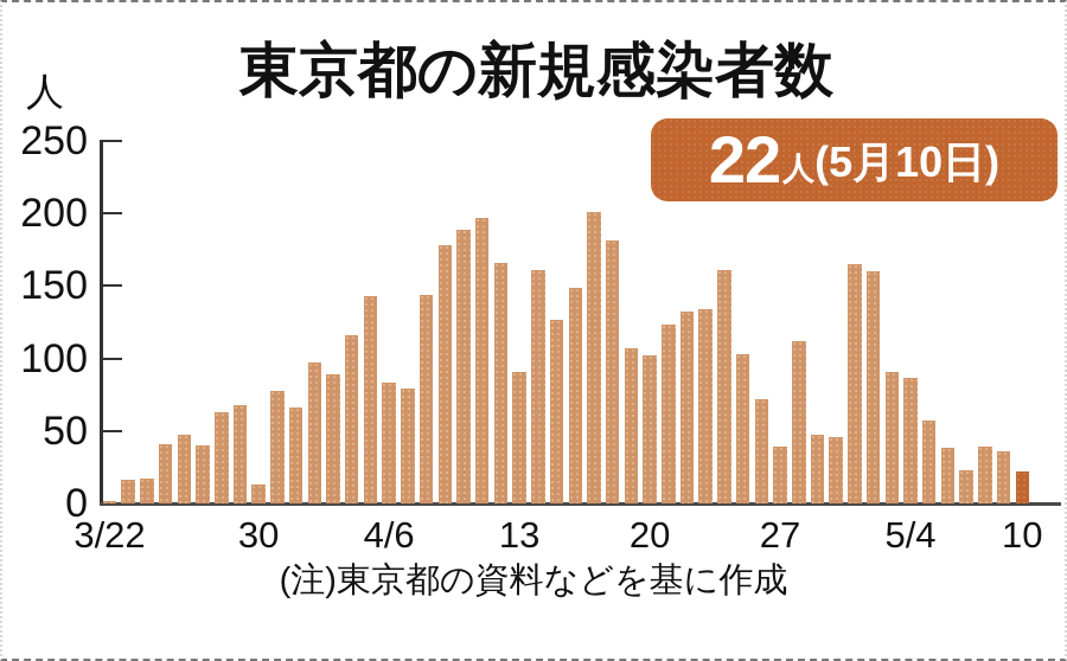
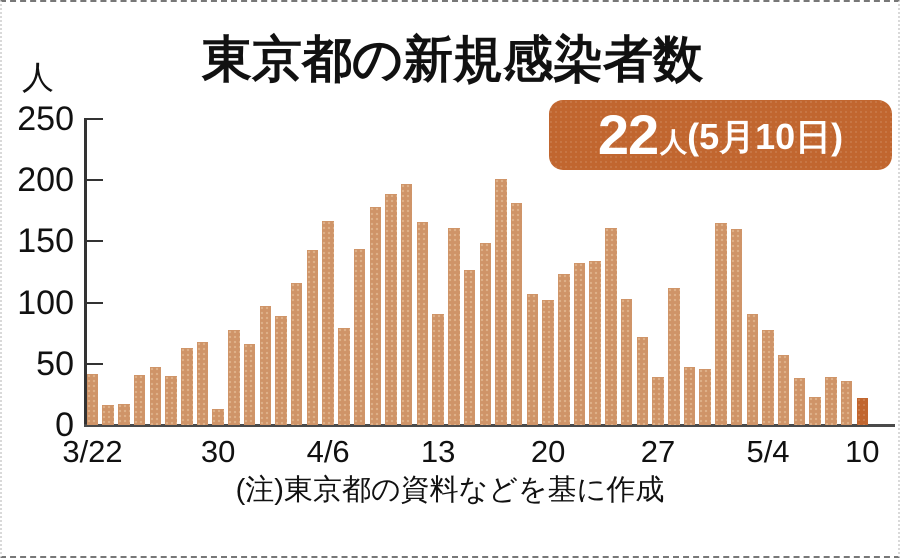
3/22: 2 -> 42
4/6: 83 -> 167
5/4: 87 -> 78
